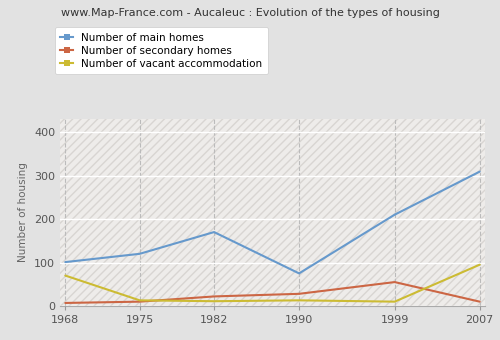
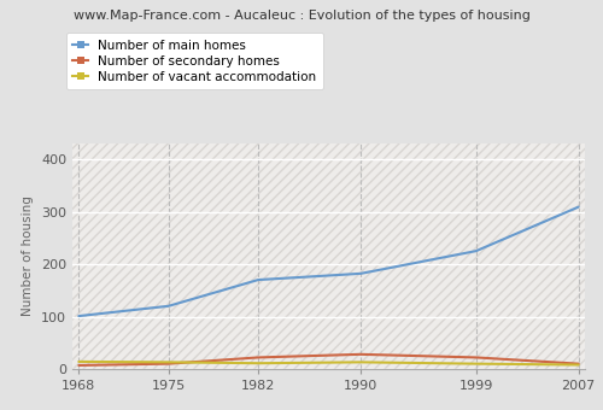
Number of vacant accommodation/1968: 70 -> 14
Number of main homes/1990: 75 -> 182
Number of main homes/1999: 210 -> 225
Number of secondary homes/1999: 55 -> 22
Number of vacant accommodation/2007: 95 -> 8
